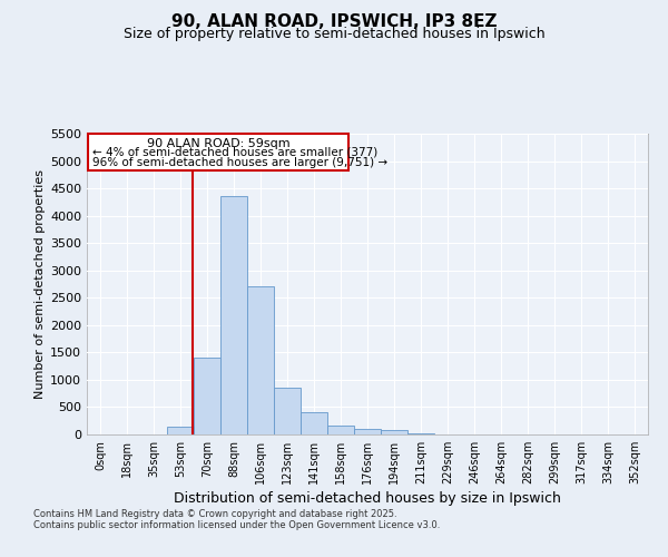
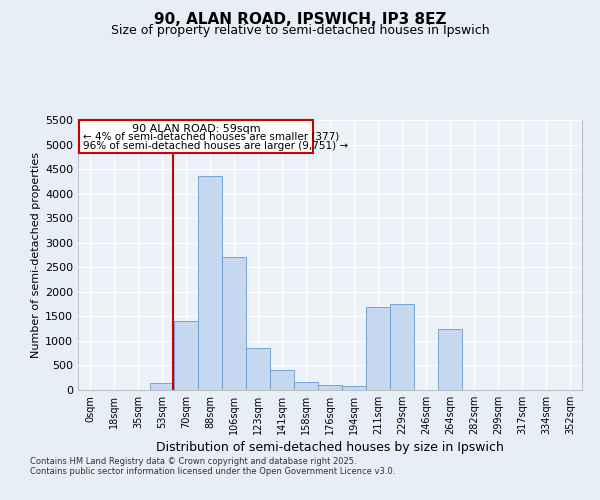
211sqm: 30 -> 1700
229sqm: 10 -> 1750
264sqm: 0 -> 1250
